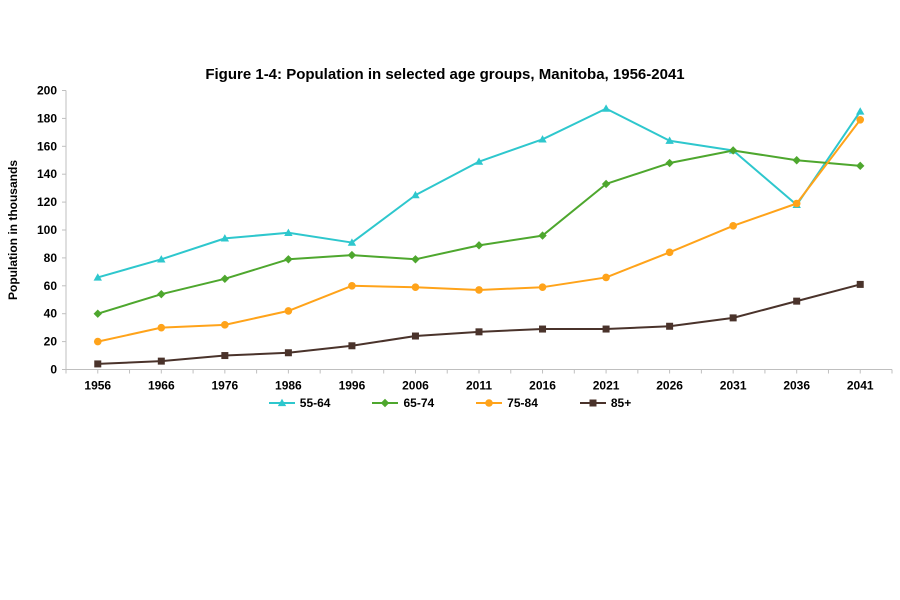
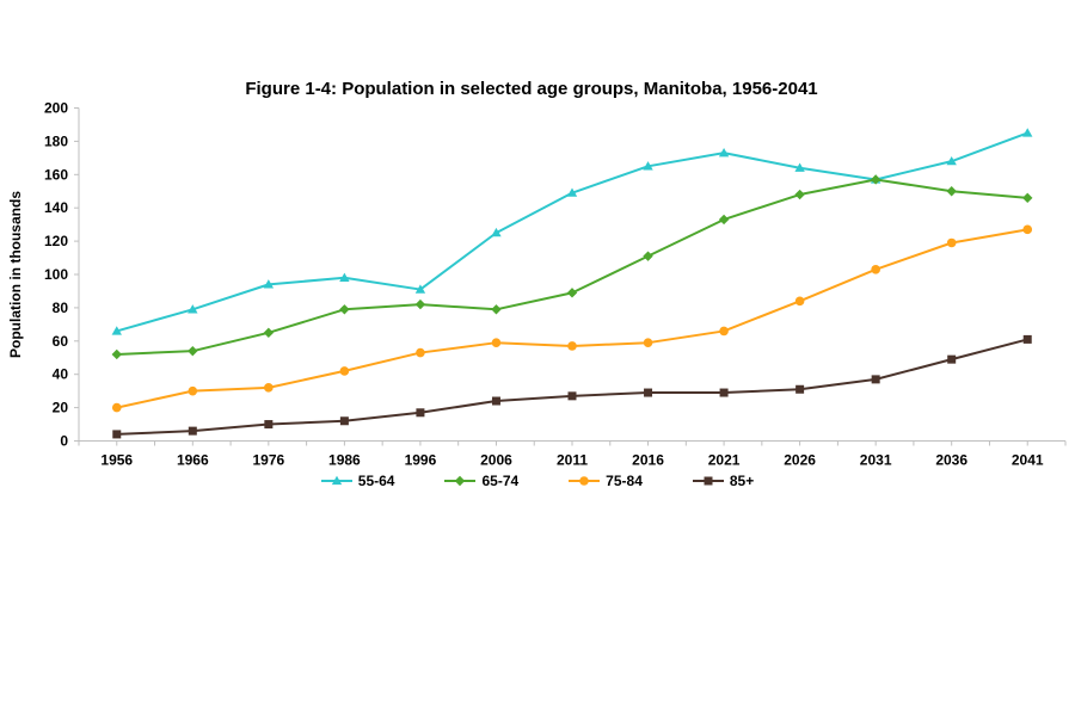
65-74/1956: 40 -> 52
75-84/1996: 60 -> 53
65-74/2016: 96 -> 111
55-64/2021: 187 -> 173
55-64/2036: 118 -> 168
75-84/2041: 179 -> 127
